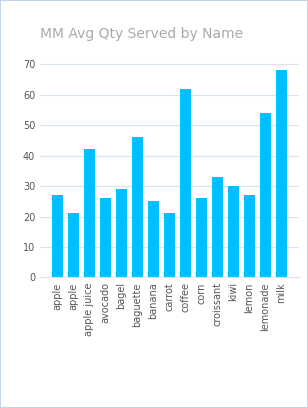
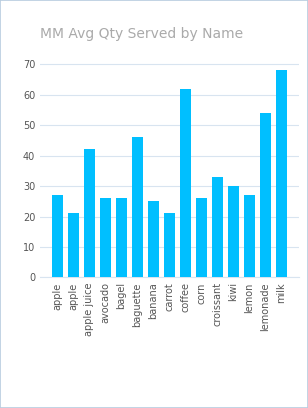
bagel: 29 -> 26
